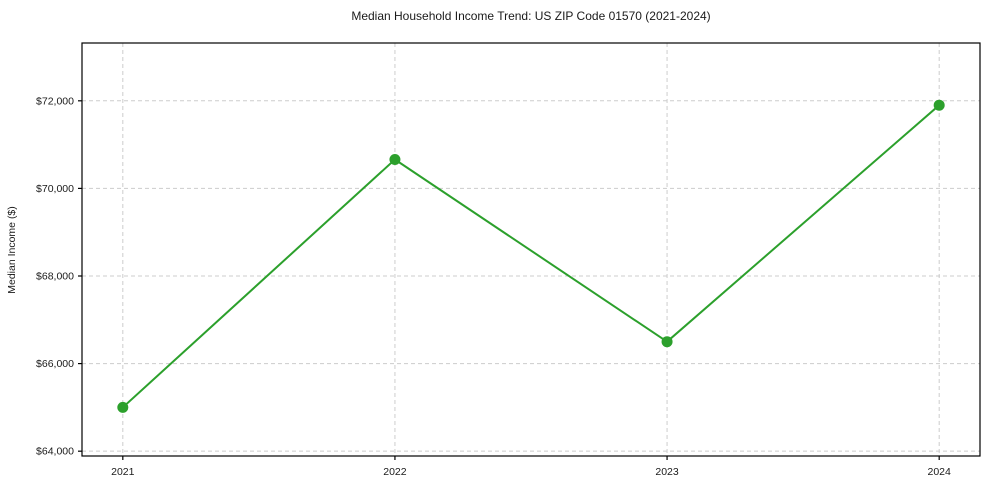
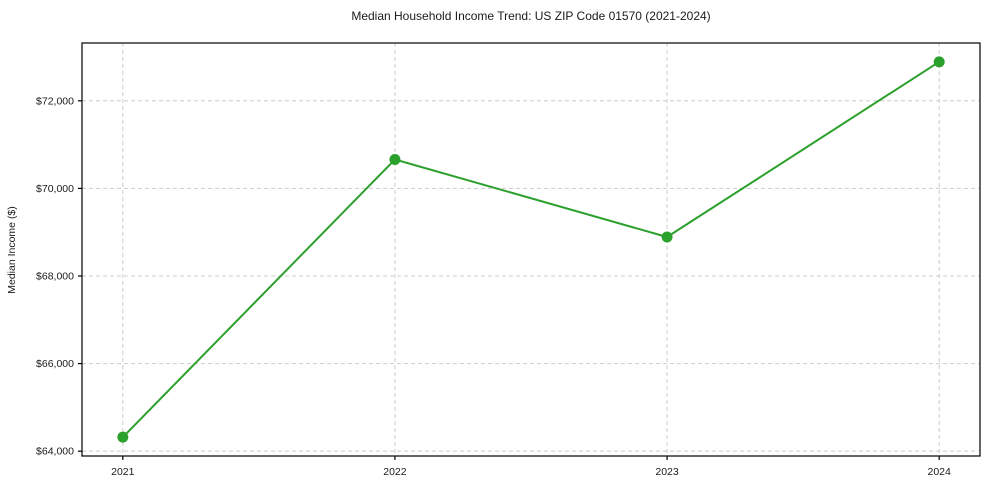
2021: $65000 -> $64300
2023: $66500 -> $68900
2024: $71900 -> $72900
